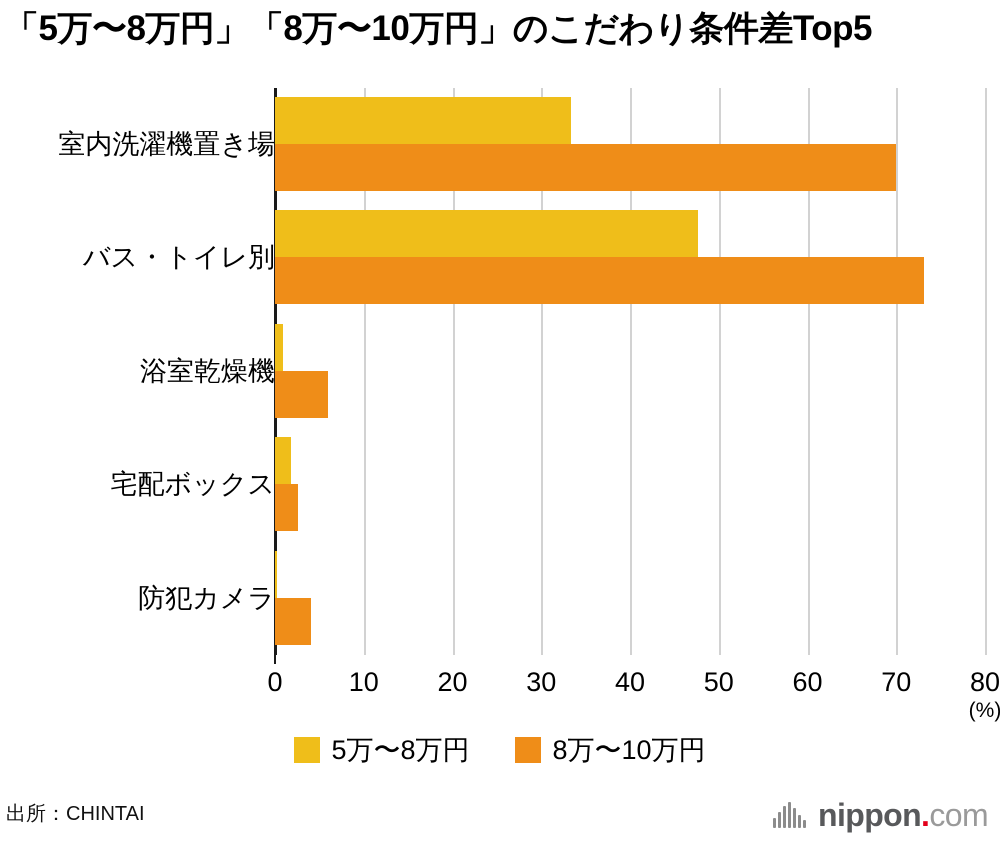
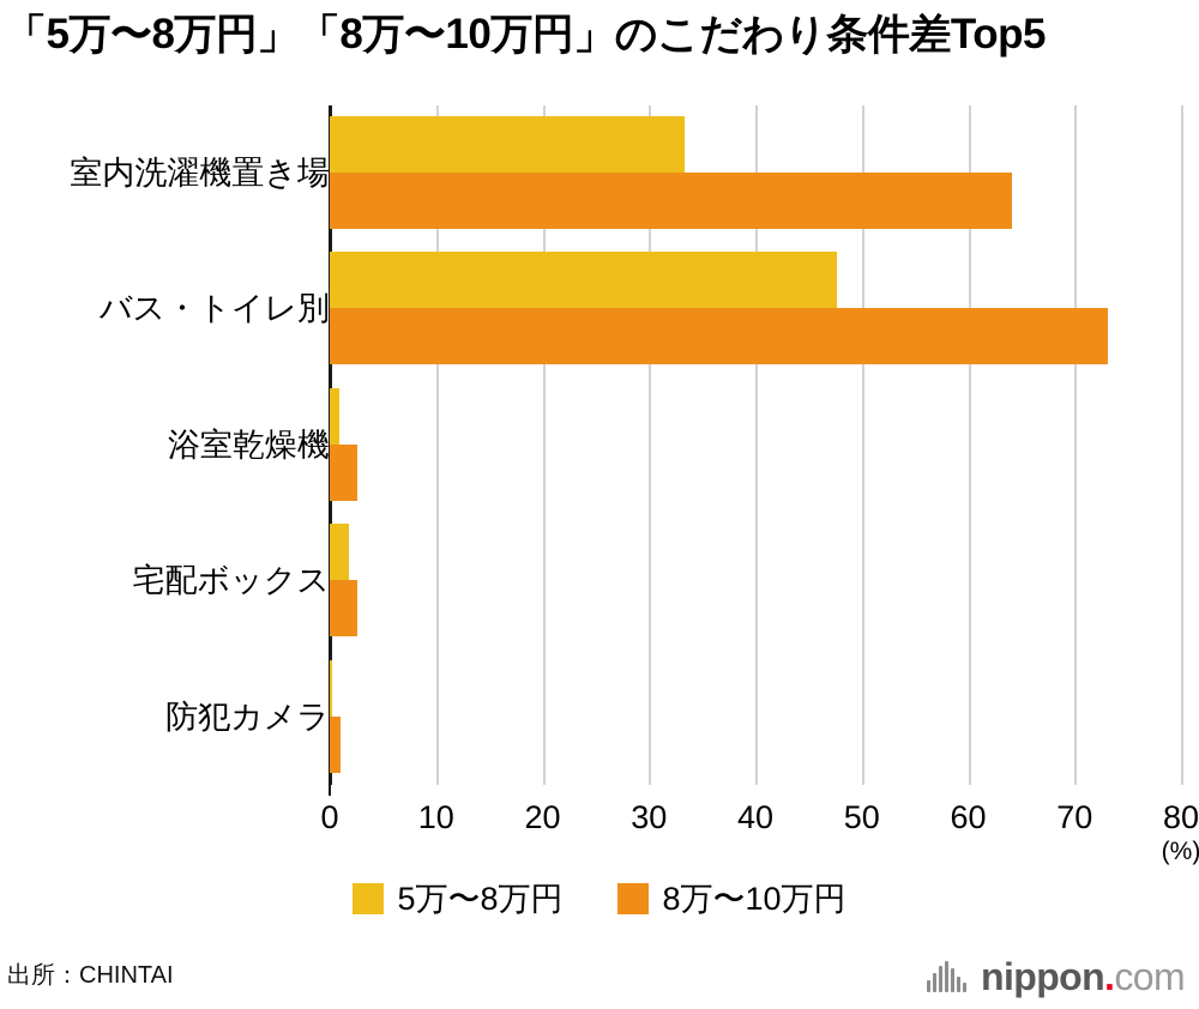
8万〜10万円/室内洗濯機置き場: 70 -> 64
8万〜10万円/浴室乾燥機: 6 -> 3
8万〜10万円/防犯カメラ: 4 -> 1
